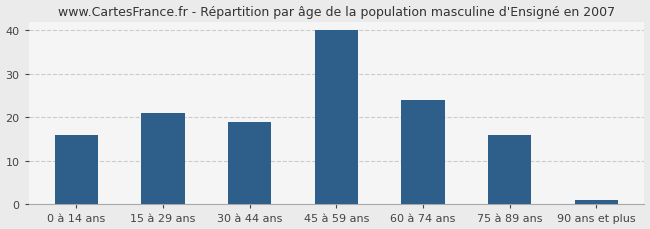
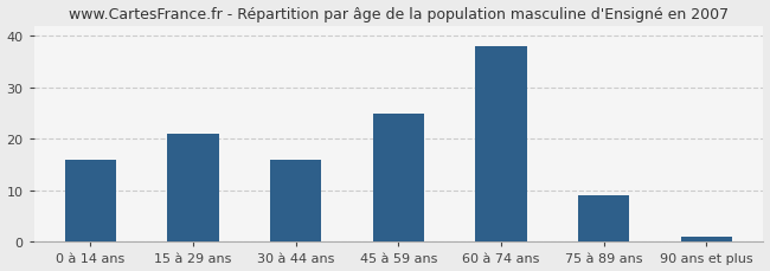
30 à 44 ans: 19 -> 16
45 à 59 ans: 40 -> 25
60 à 74 ans: 24 -> 38
75 à 89 ans: 16 -> 9
